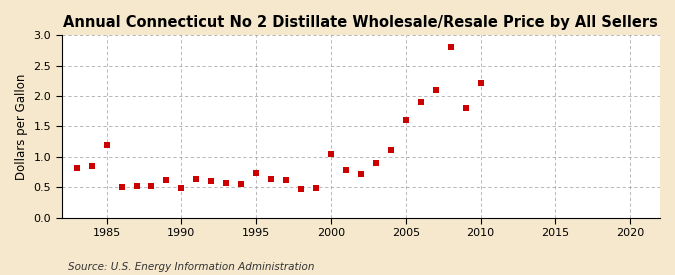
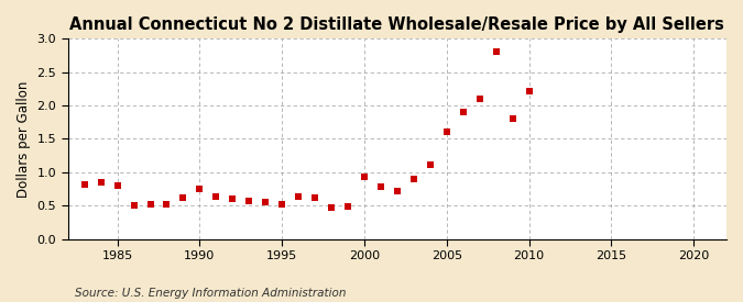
1985: 1.20 -> 0.80
1990: 0.48 -> 0.75
1995: 0.74 -> 0.52
2000: 1.04 -> 0.93
